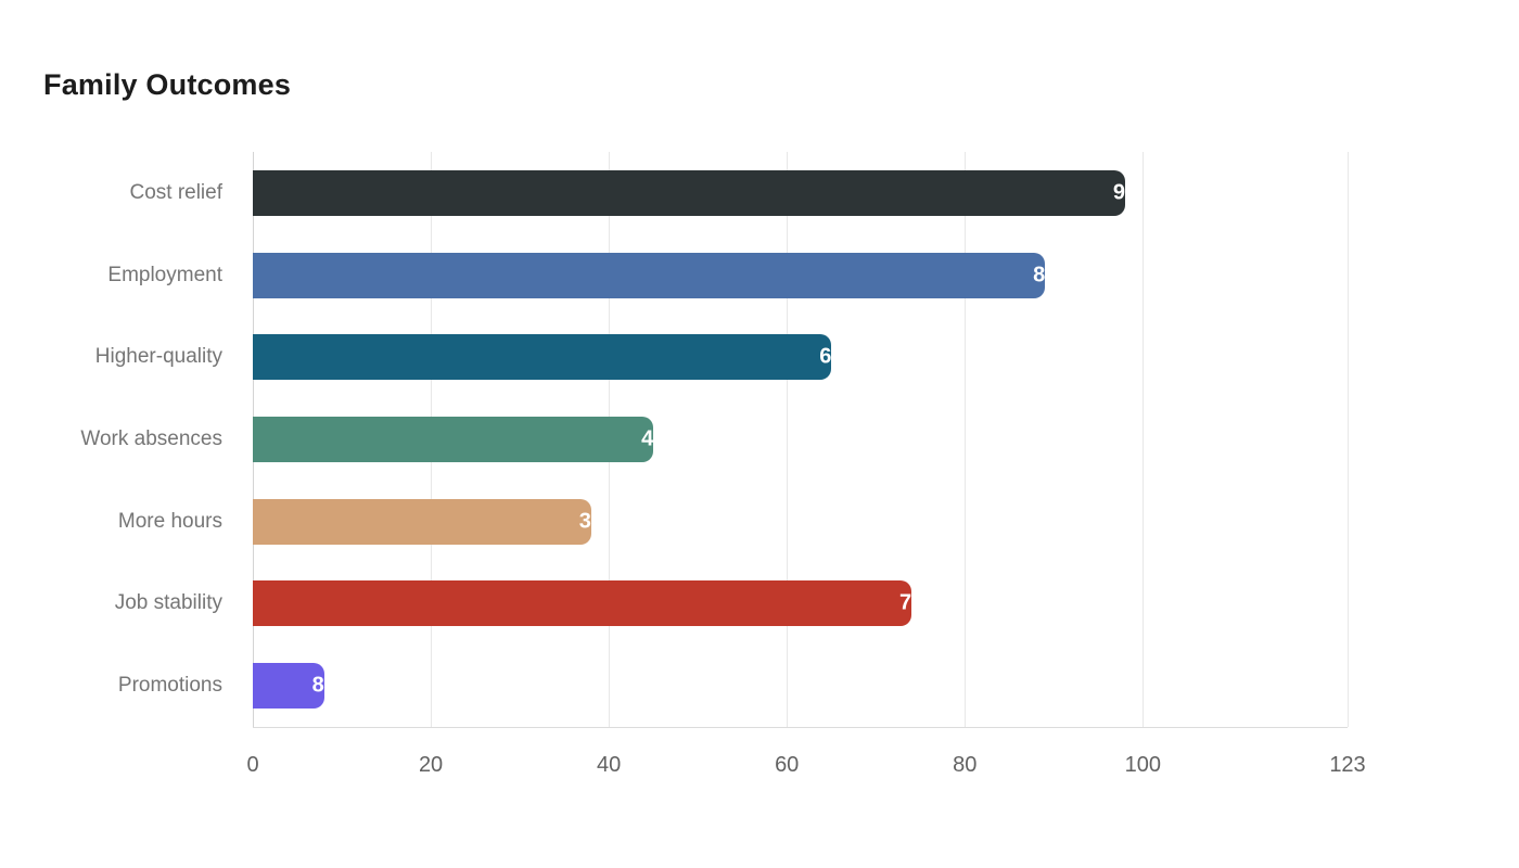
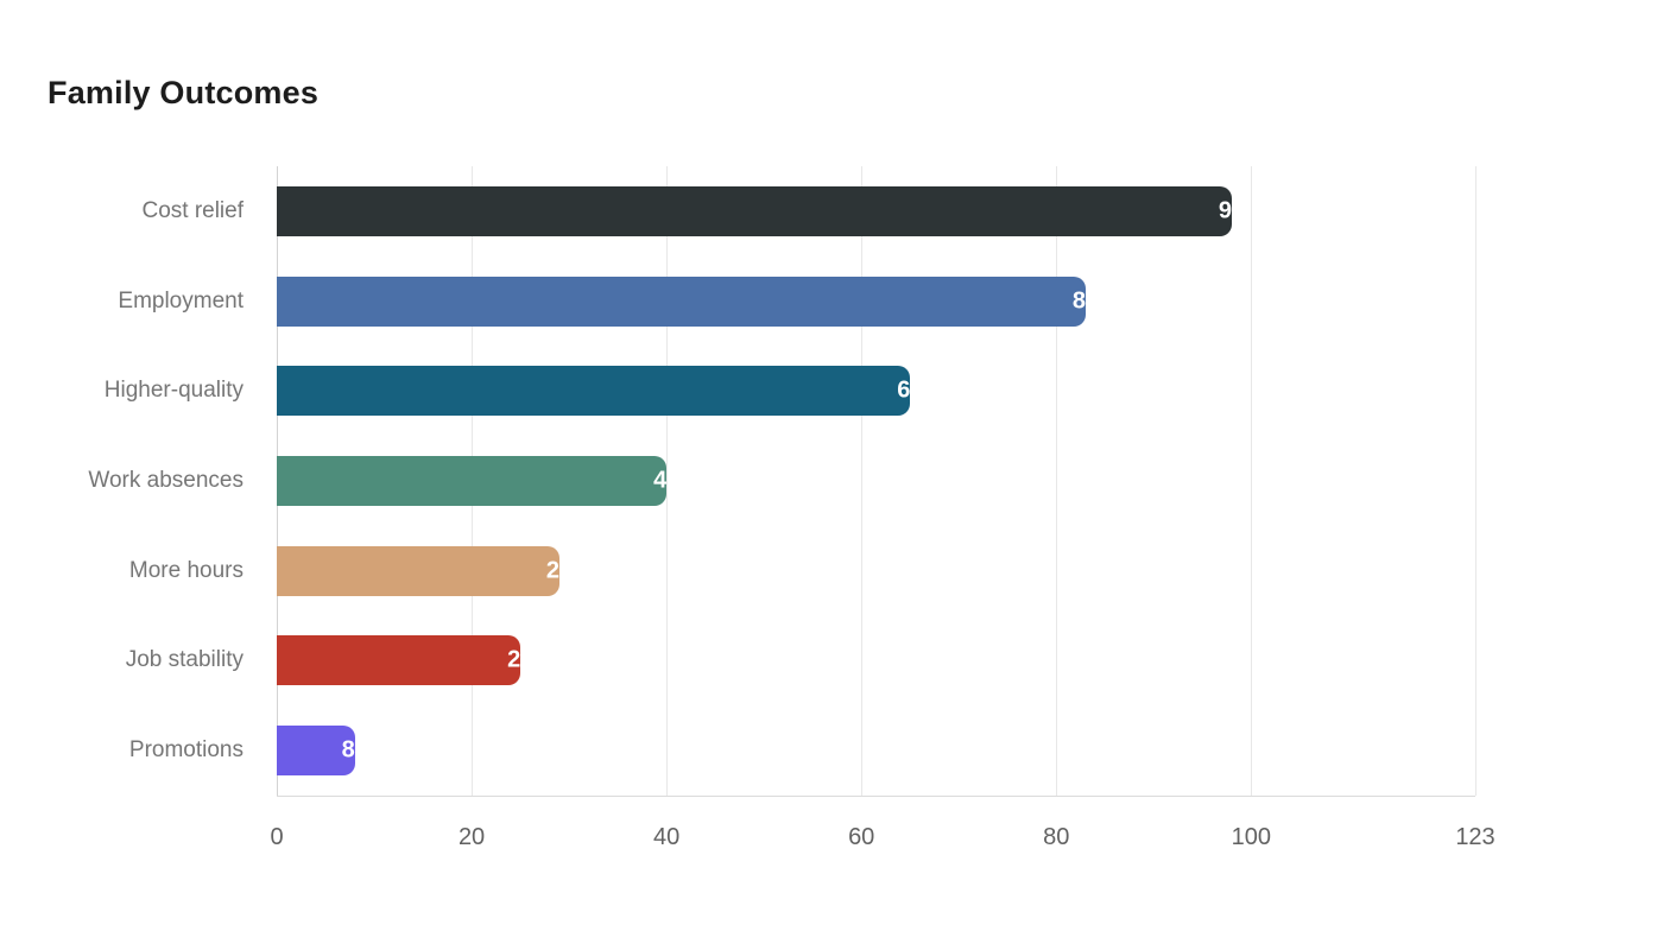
Employment: 89 -> 83
Work absences: 45 -> 40
More hours: 38 -> 29
Job stability: 74 -> 25
